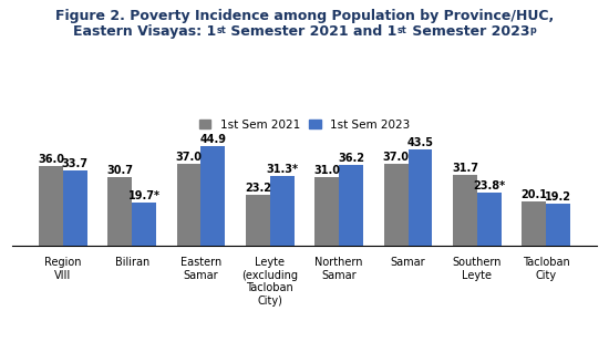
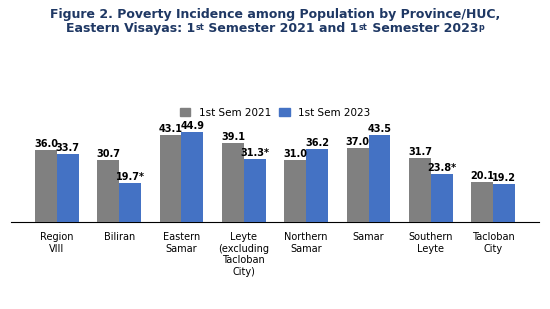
1st Sem 2021/Eastern Samar: 37.0 -> 43.1
1st Sem 2021/Leyte (excluding Tacloban City): 23.2 -> 39.1
